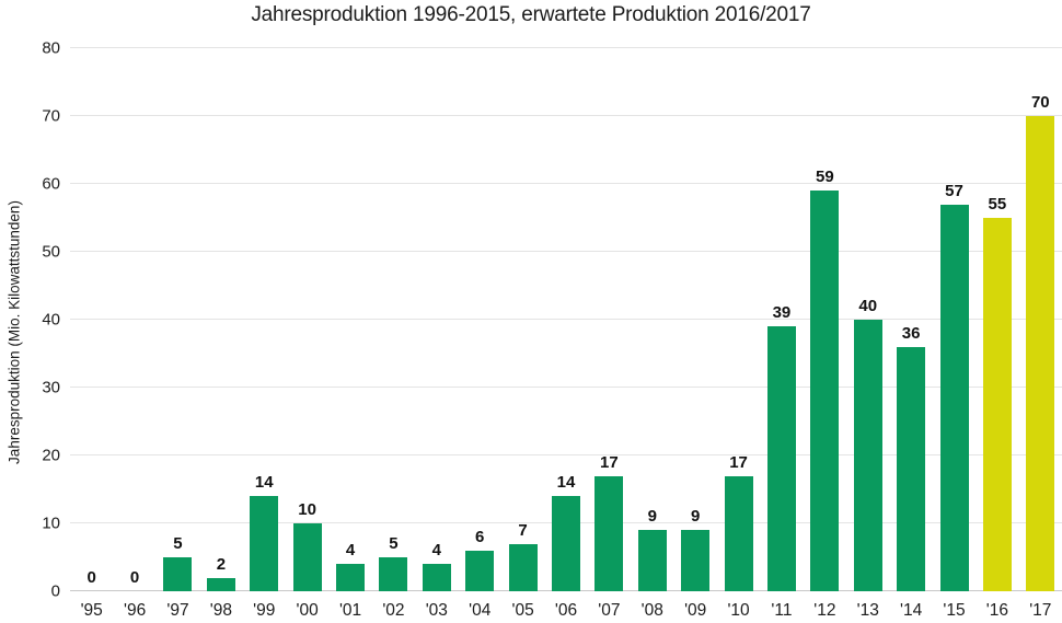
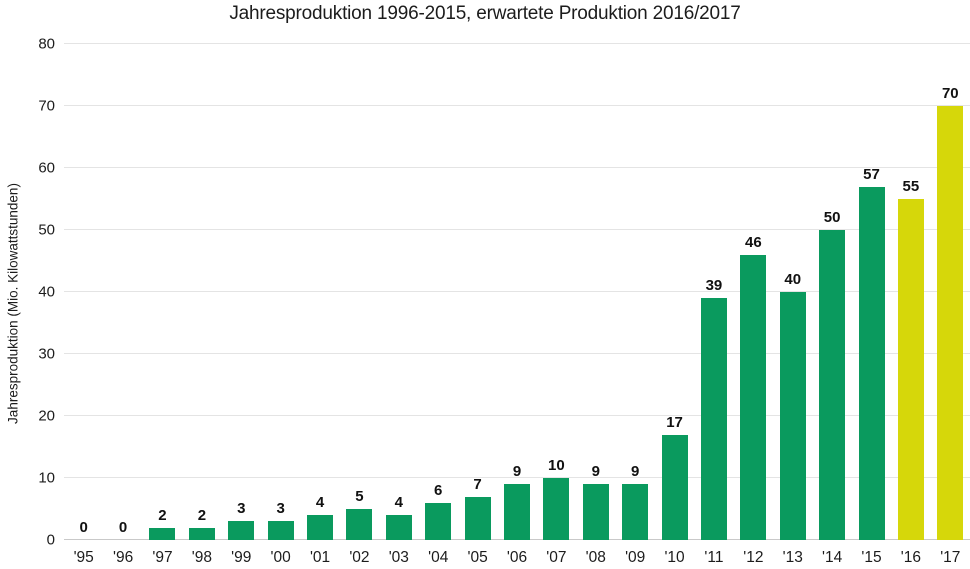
'97: 5 -> 2
'99: 14 -> 3
'00: 10 -> 3
'06: 14 -> 9
'07: 17 -> 10
'12: 59 -> 46
'14: 36 -> 50
